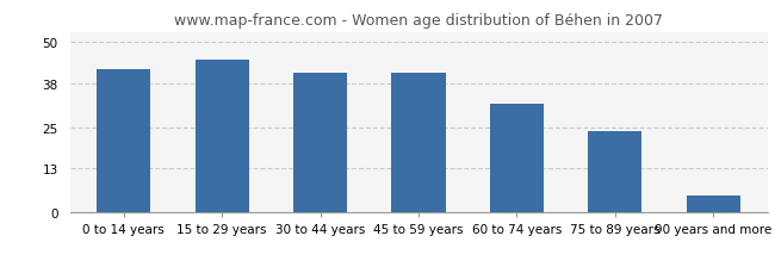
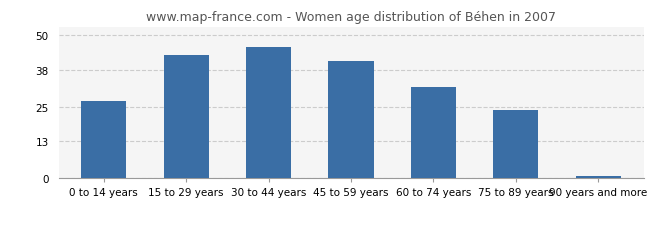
0 to 14 years: 42 -> 27
15 to 29 years: 45 -> 43
30 to 44 years: 41 -> 46
90 years and more: 5 -> 1
